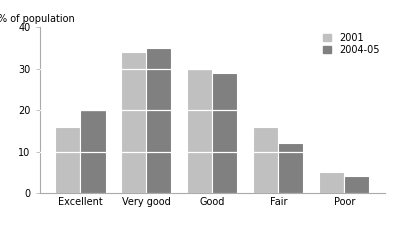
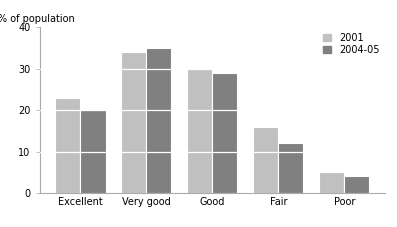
2001/Excellent: 16 -> 23
